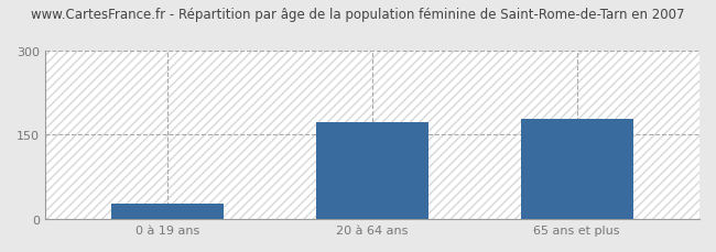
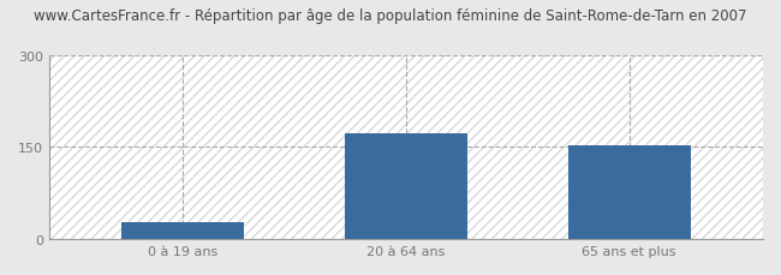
65 ans et plus: 178 -> 152
